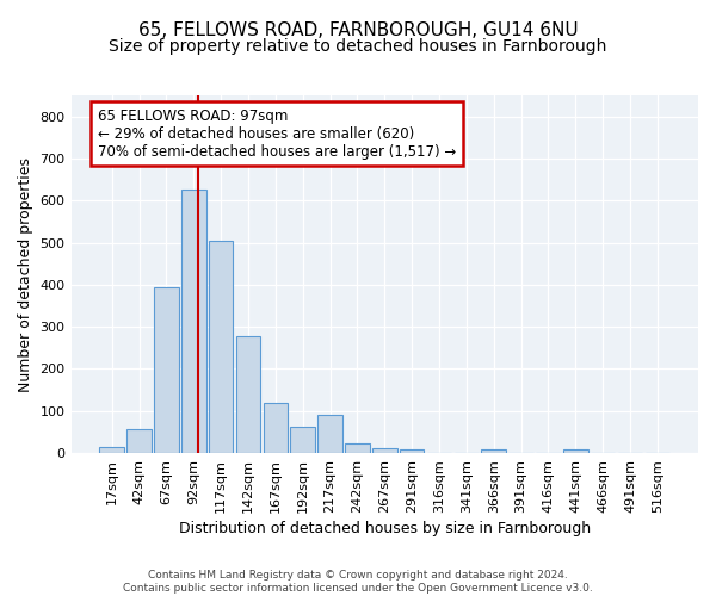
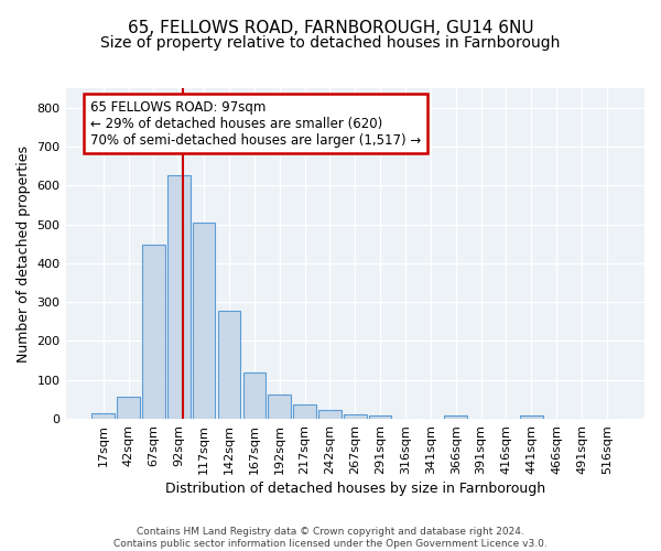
67sqm: 395 -> 447
217sqm: 90 -> 37
